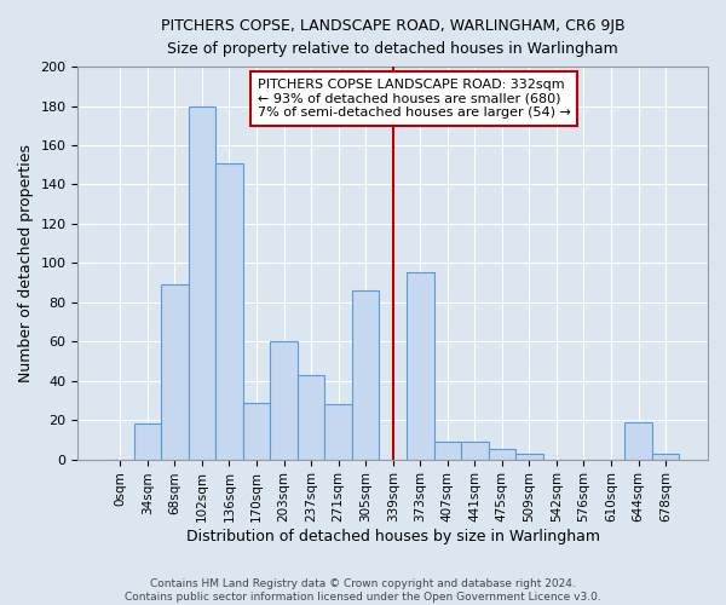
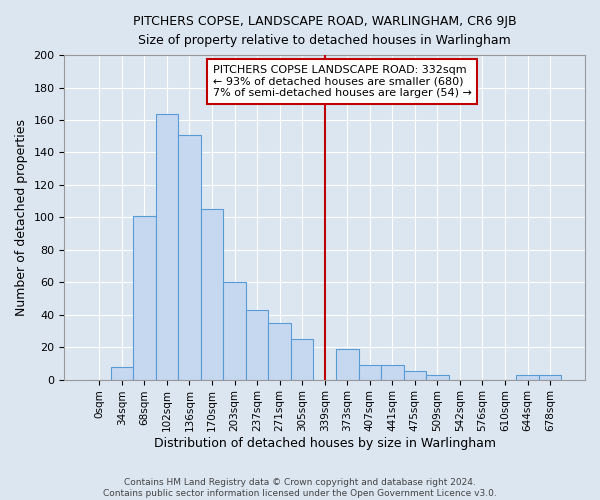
34sqm: 18 -> 8
68sqm: 89 -> 101
102sqm: 180 -> 164
170sqm: 29 -> 105
271sqm: 28 -> 35
305sqm: 86 -> 25
373sqm: 95 -> 19
644sqm: 19 -> 3
